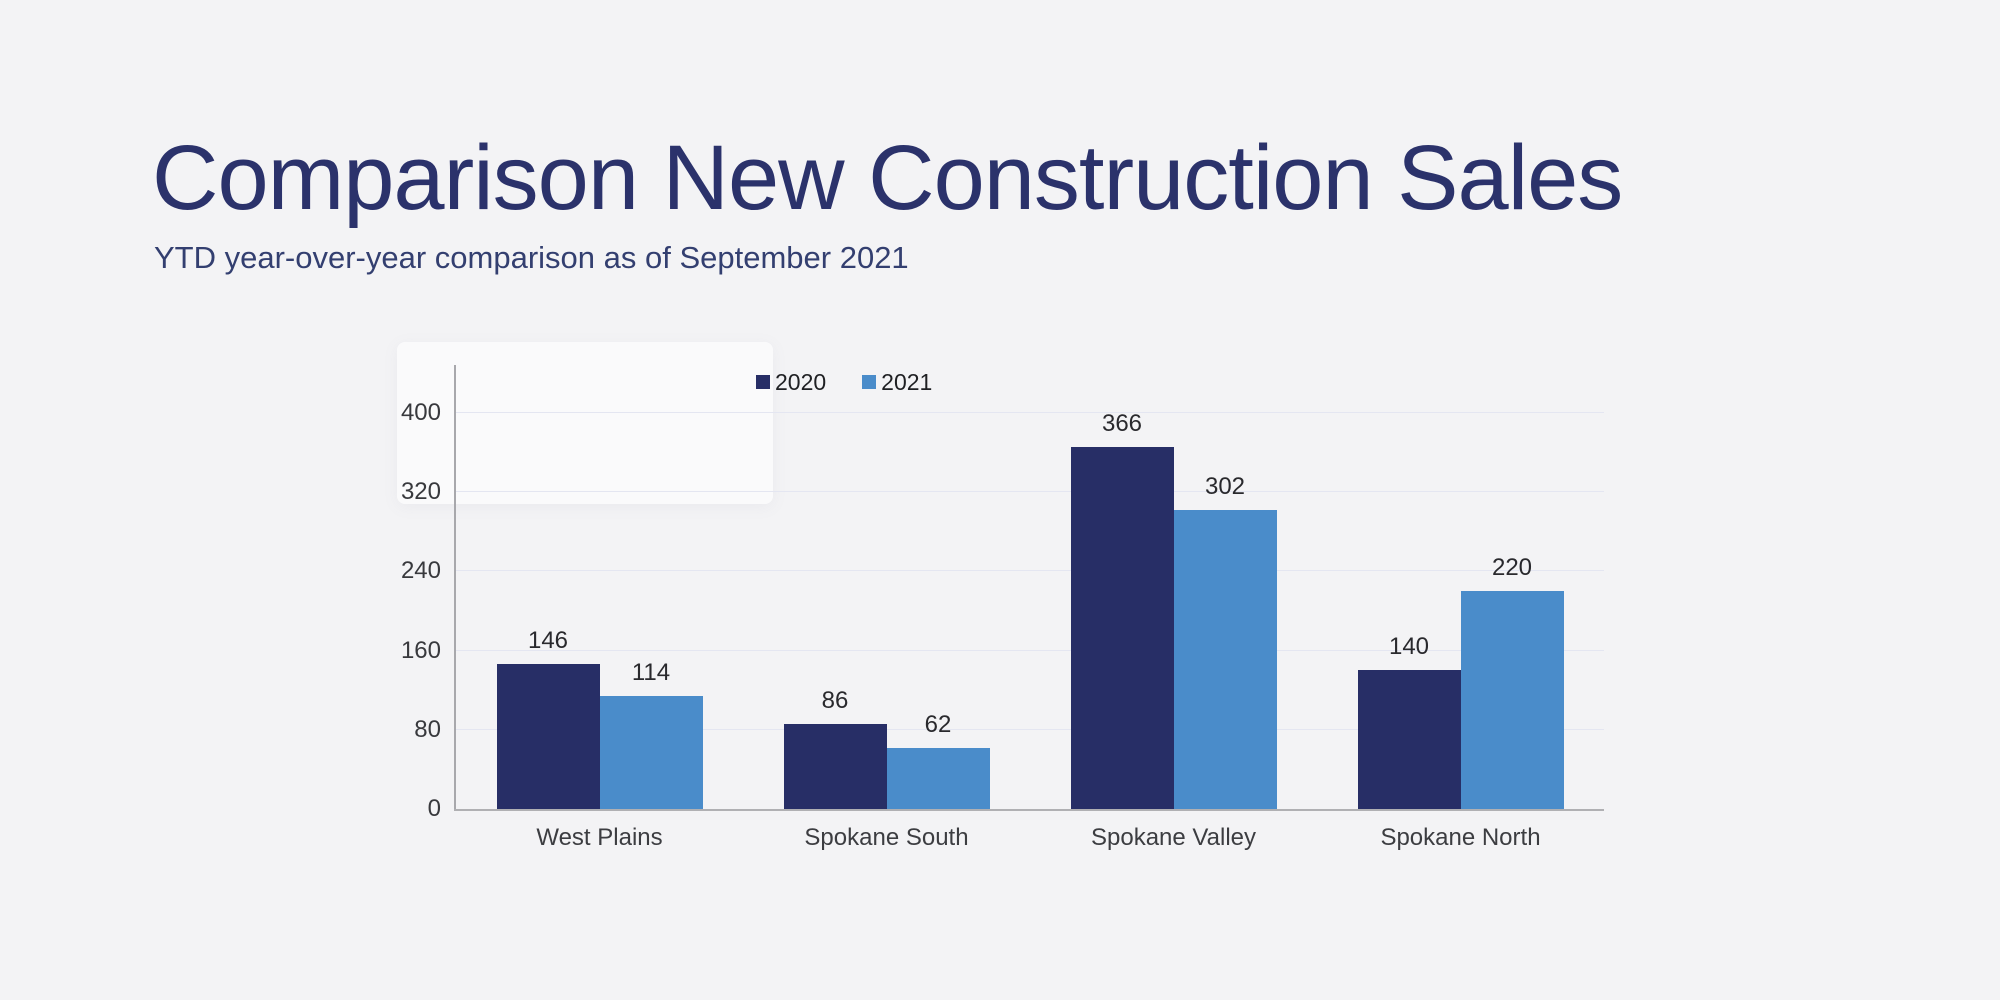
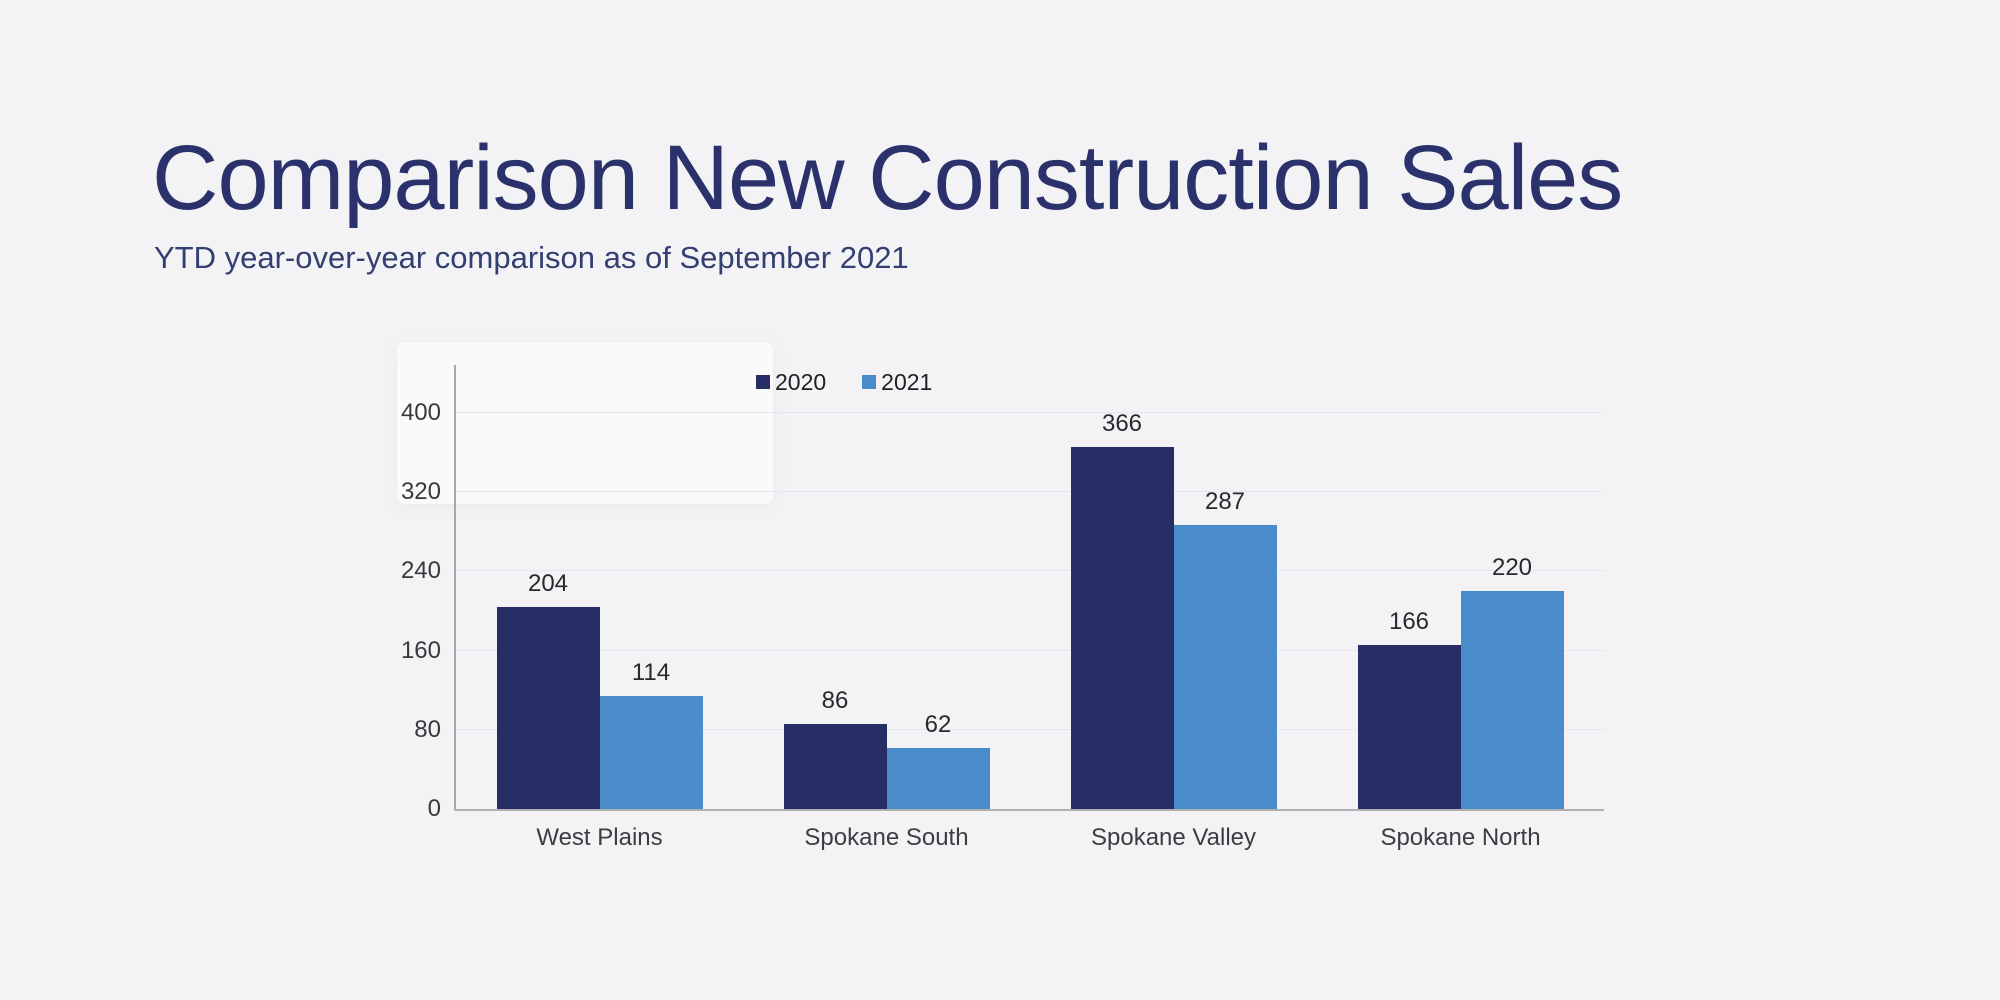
2020/West Plains: 146 -> 204
2021/Spokane Valley: 302 -> 287
2020/Spokane North: 140 -> 166
